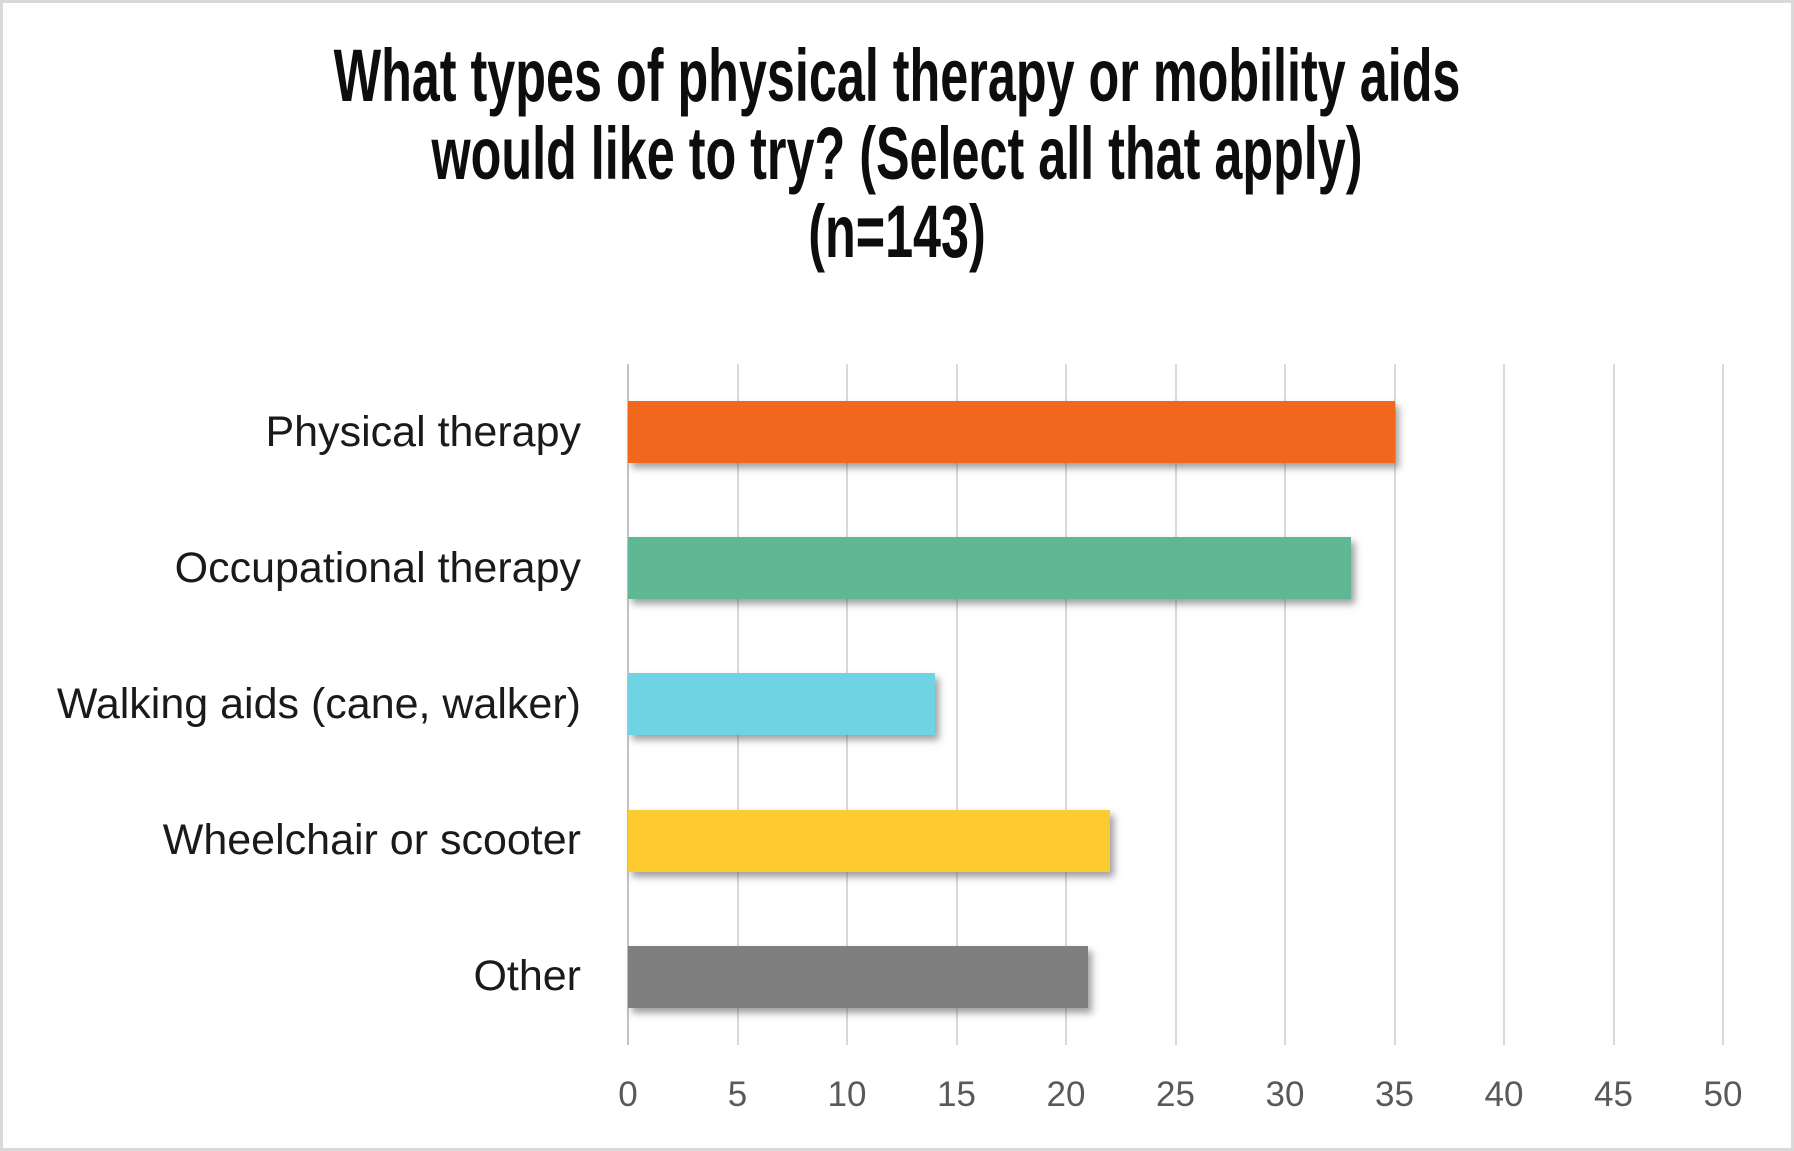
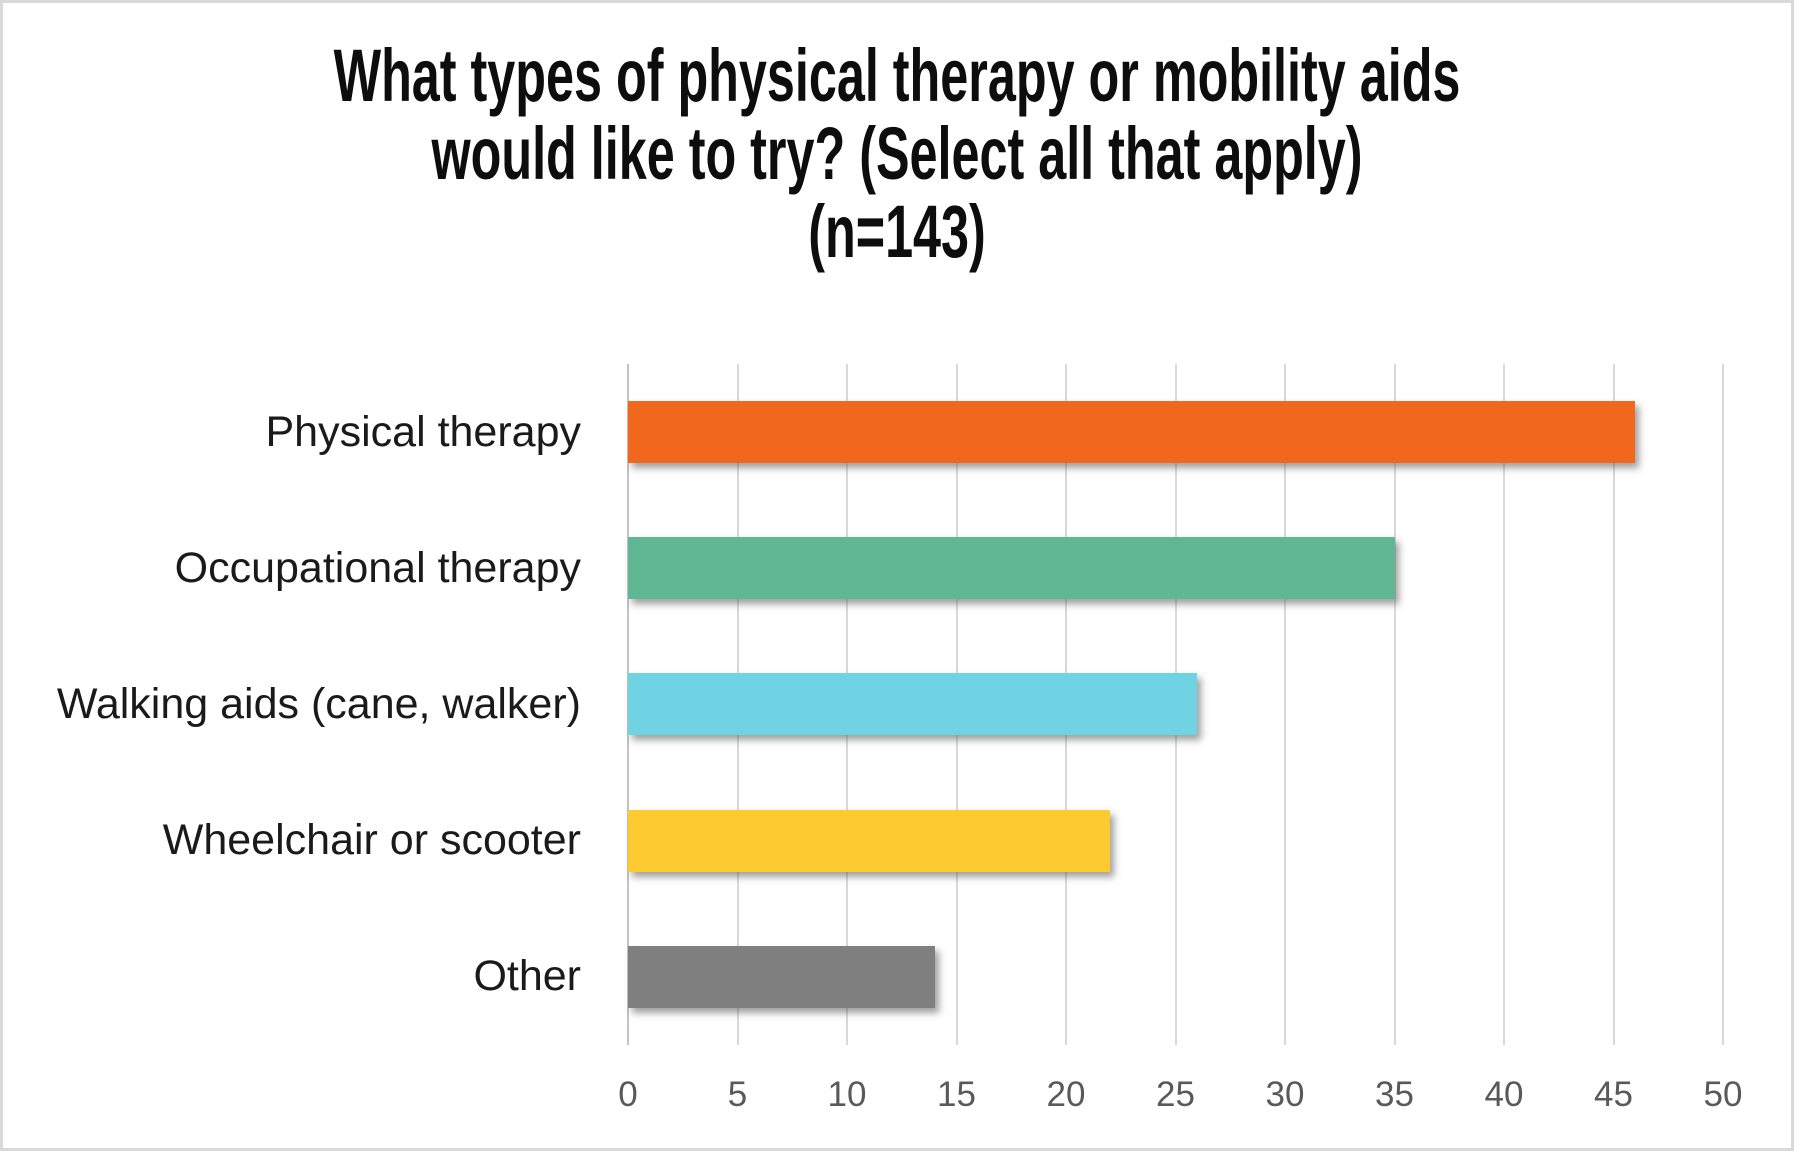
Physical therapy: 35 -> 46
Occupational therapy: 33 -> 35
Walking aids (cane, walker): 14 -> 26
Other: 21 -> 14
